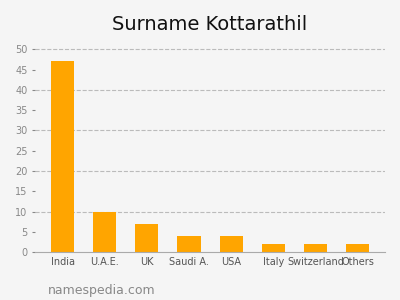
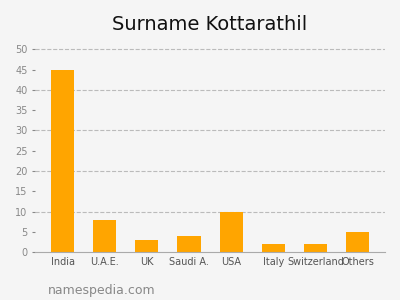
India: 47 -> 45
U.A.E.: 10 -> 8
UK: 7 -> 3
USA: 4 -> 10
Others: 2 -> 5
